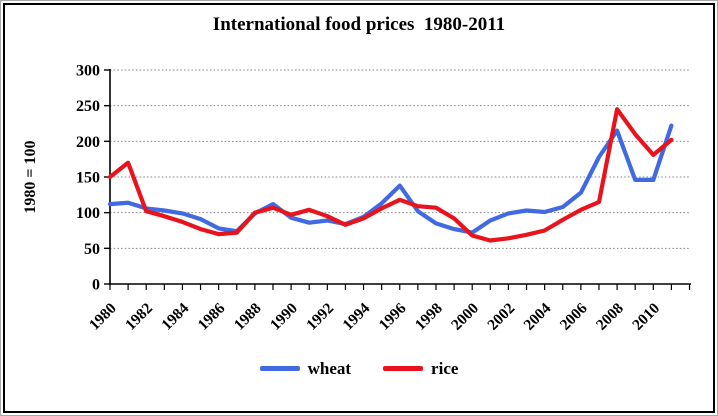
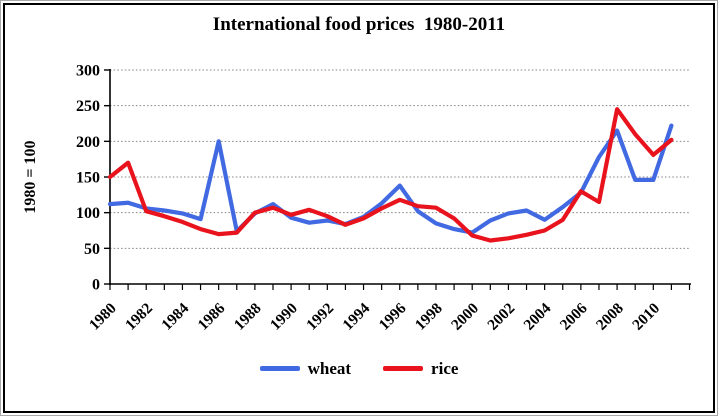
wheat/1986: 80 -> 200
wheat/2004: 100 -> 90
rice/2006: 100 -> 130
